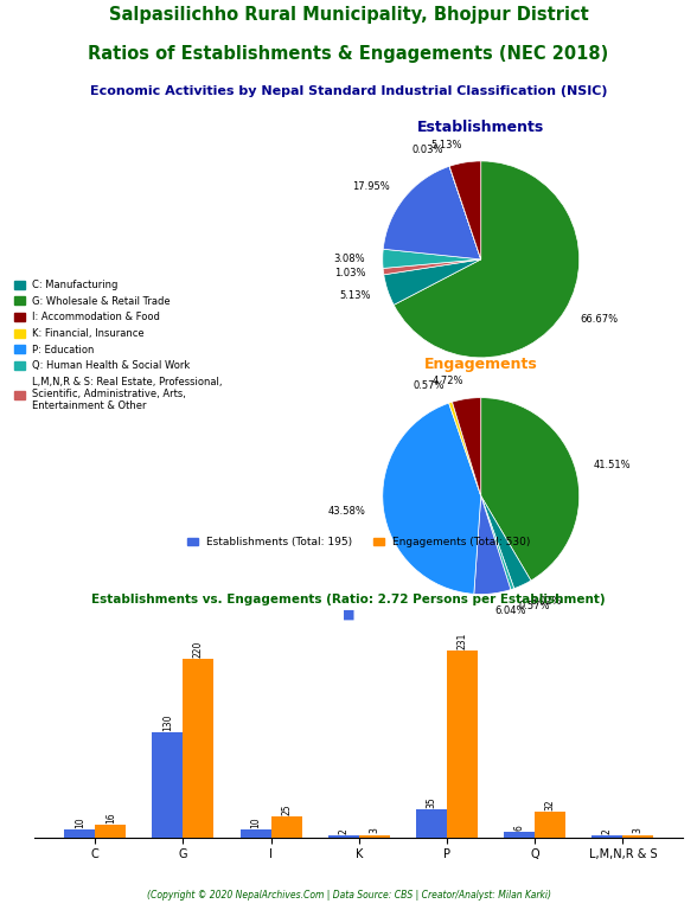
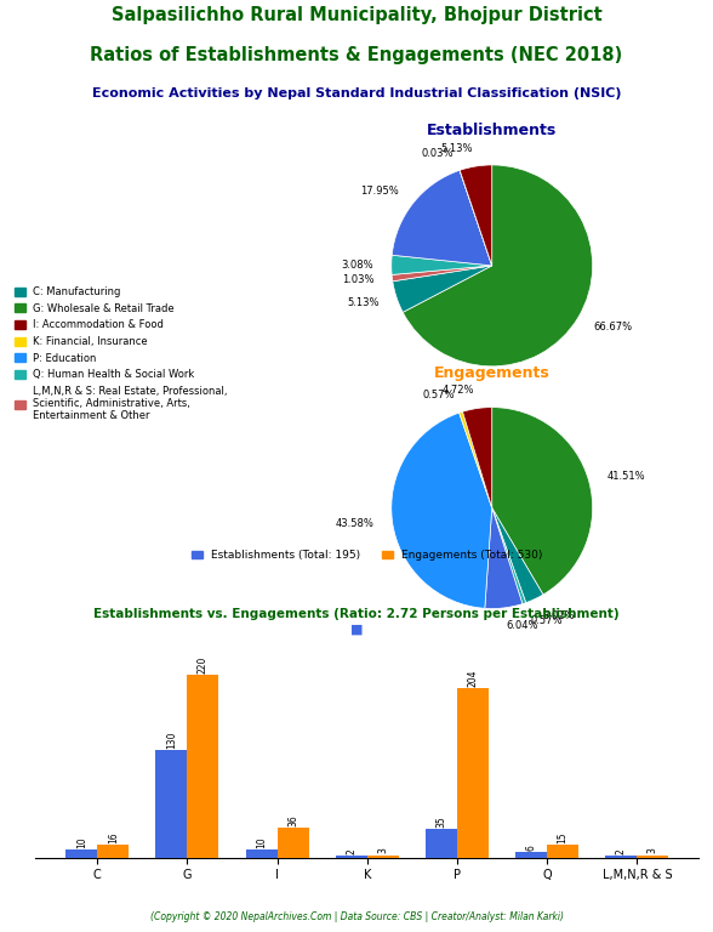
Engagements (Total: 530)/I: 25 -> 36
Engagements (Total: 530)/P: 231 -> 204
Engagements (Total: 530)/Q: 32 -> 15
